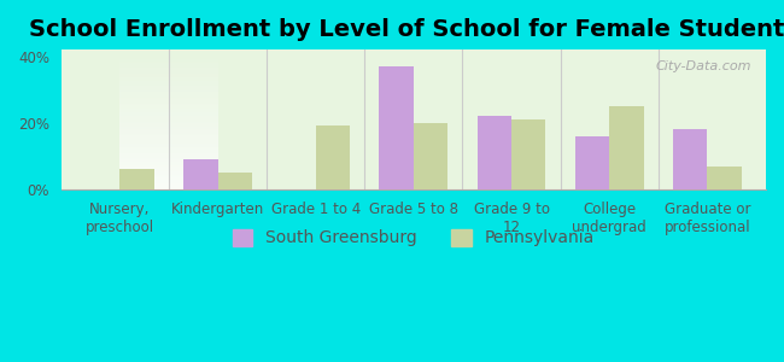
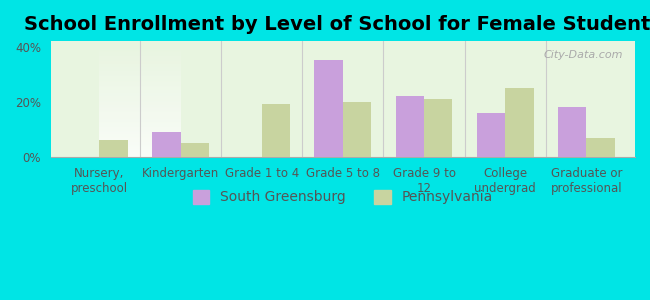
South Greensburg/Grade 5 to 8: 37% -> 35%
